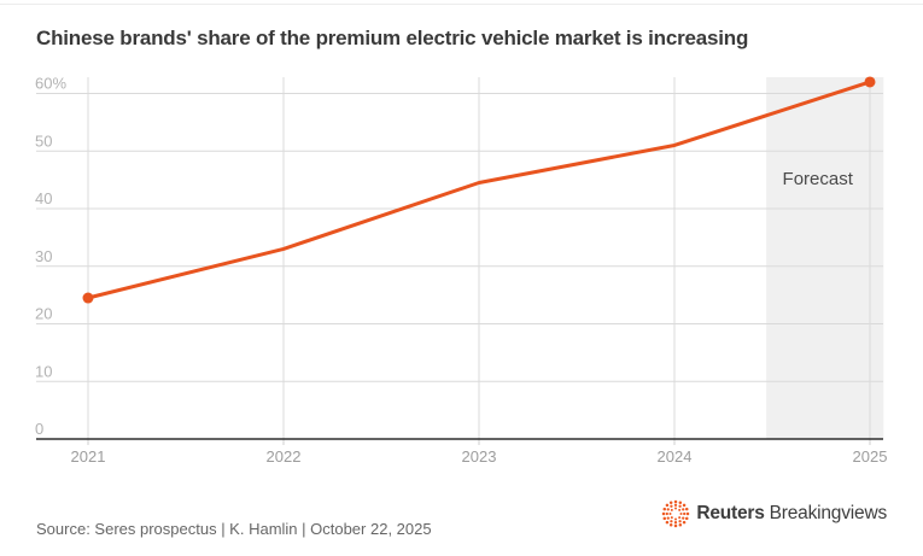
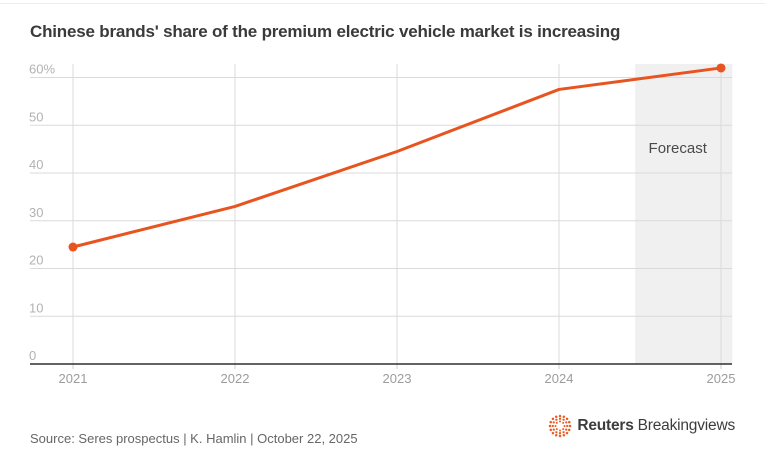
2024: 51% -> 58%
